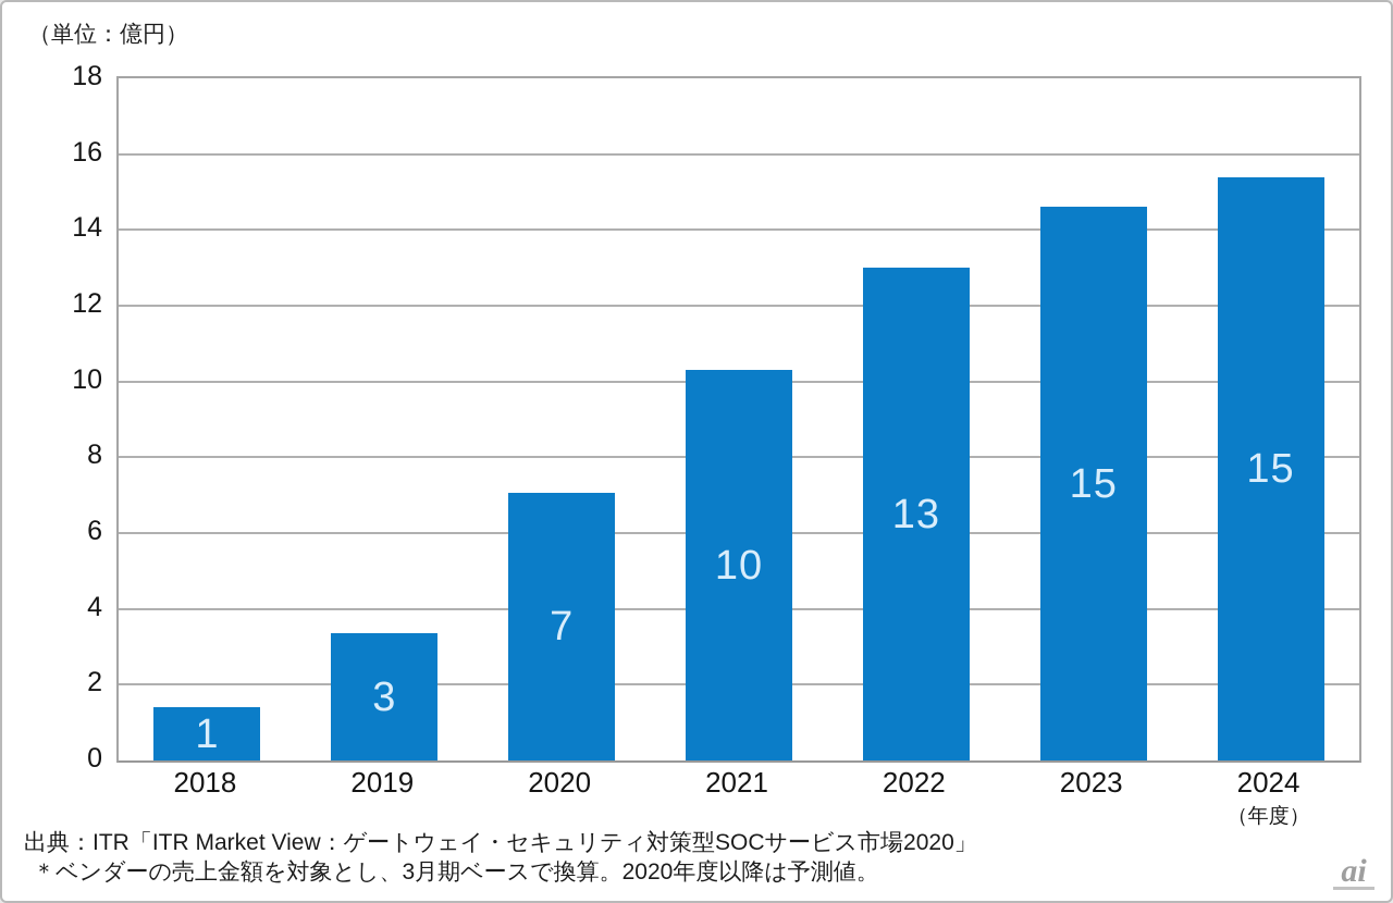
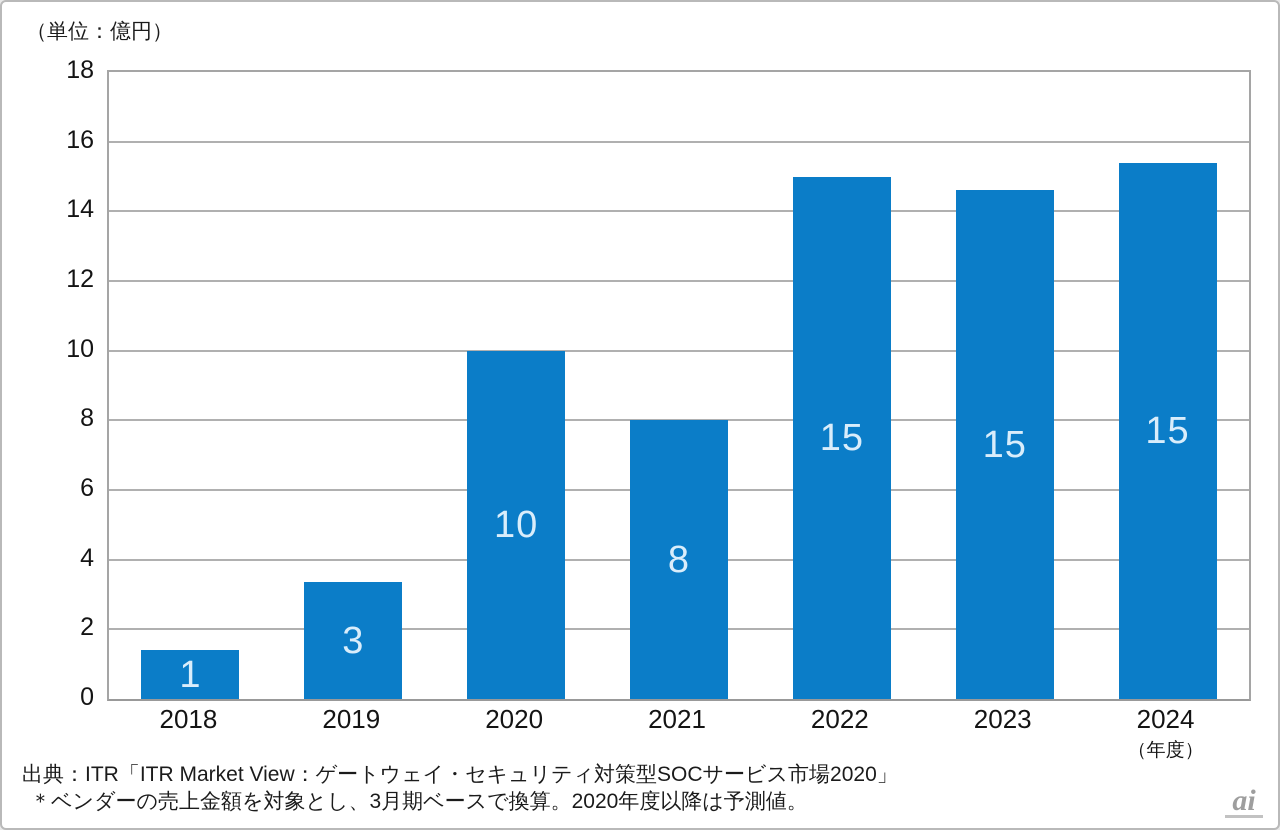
2020: 7 -> 10
2021: 10 -> 8
2022: 13 -> 15
